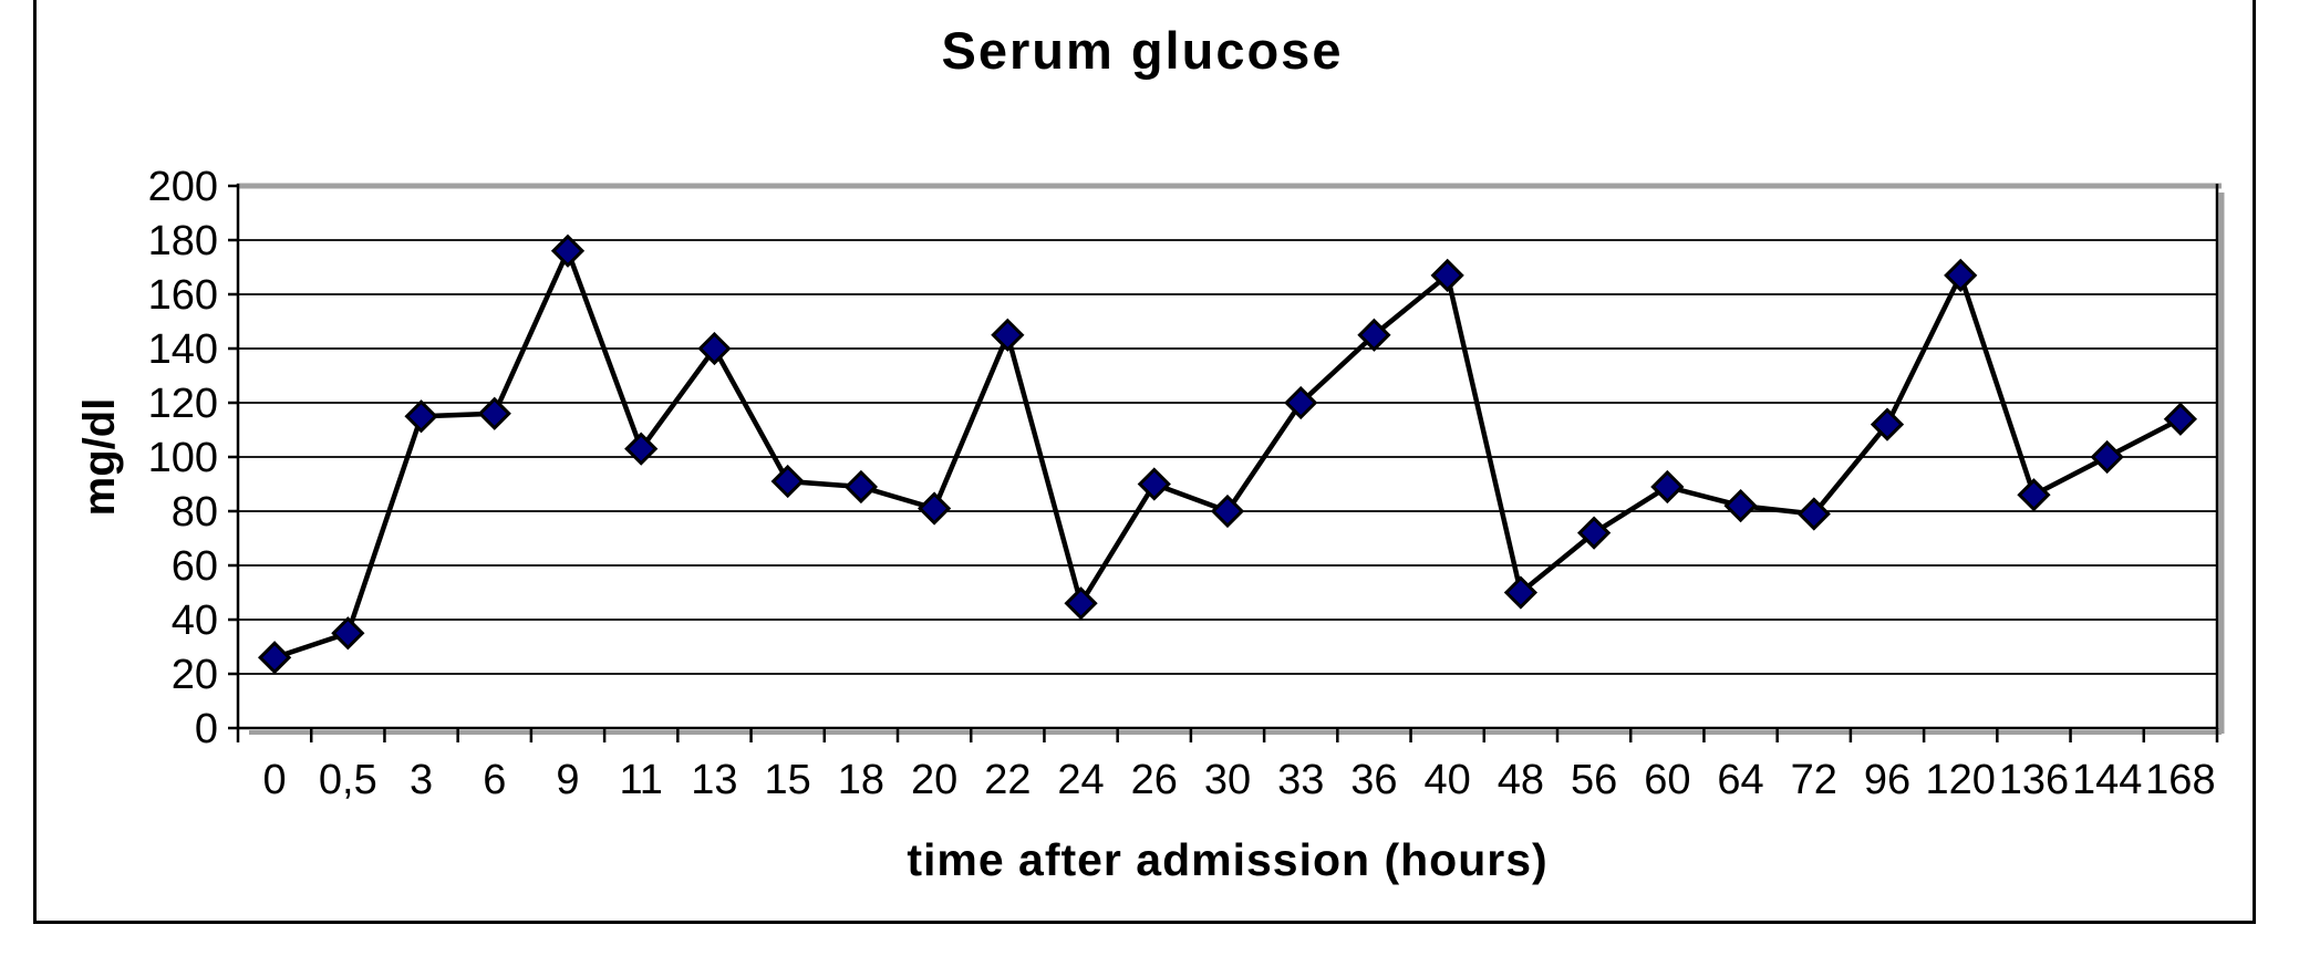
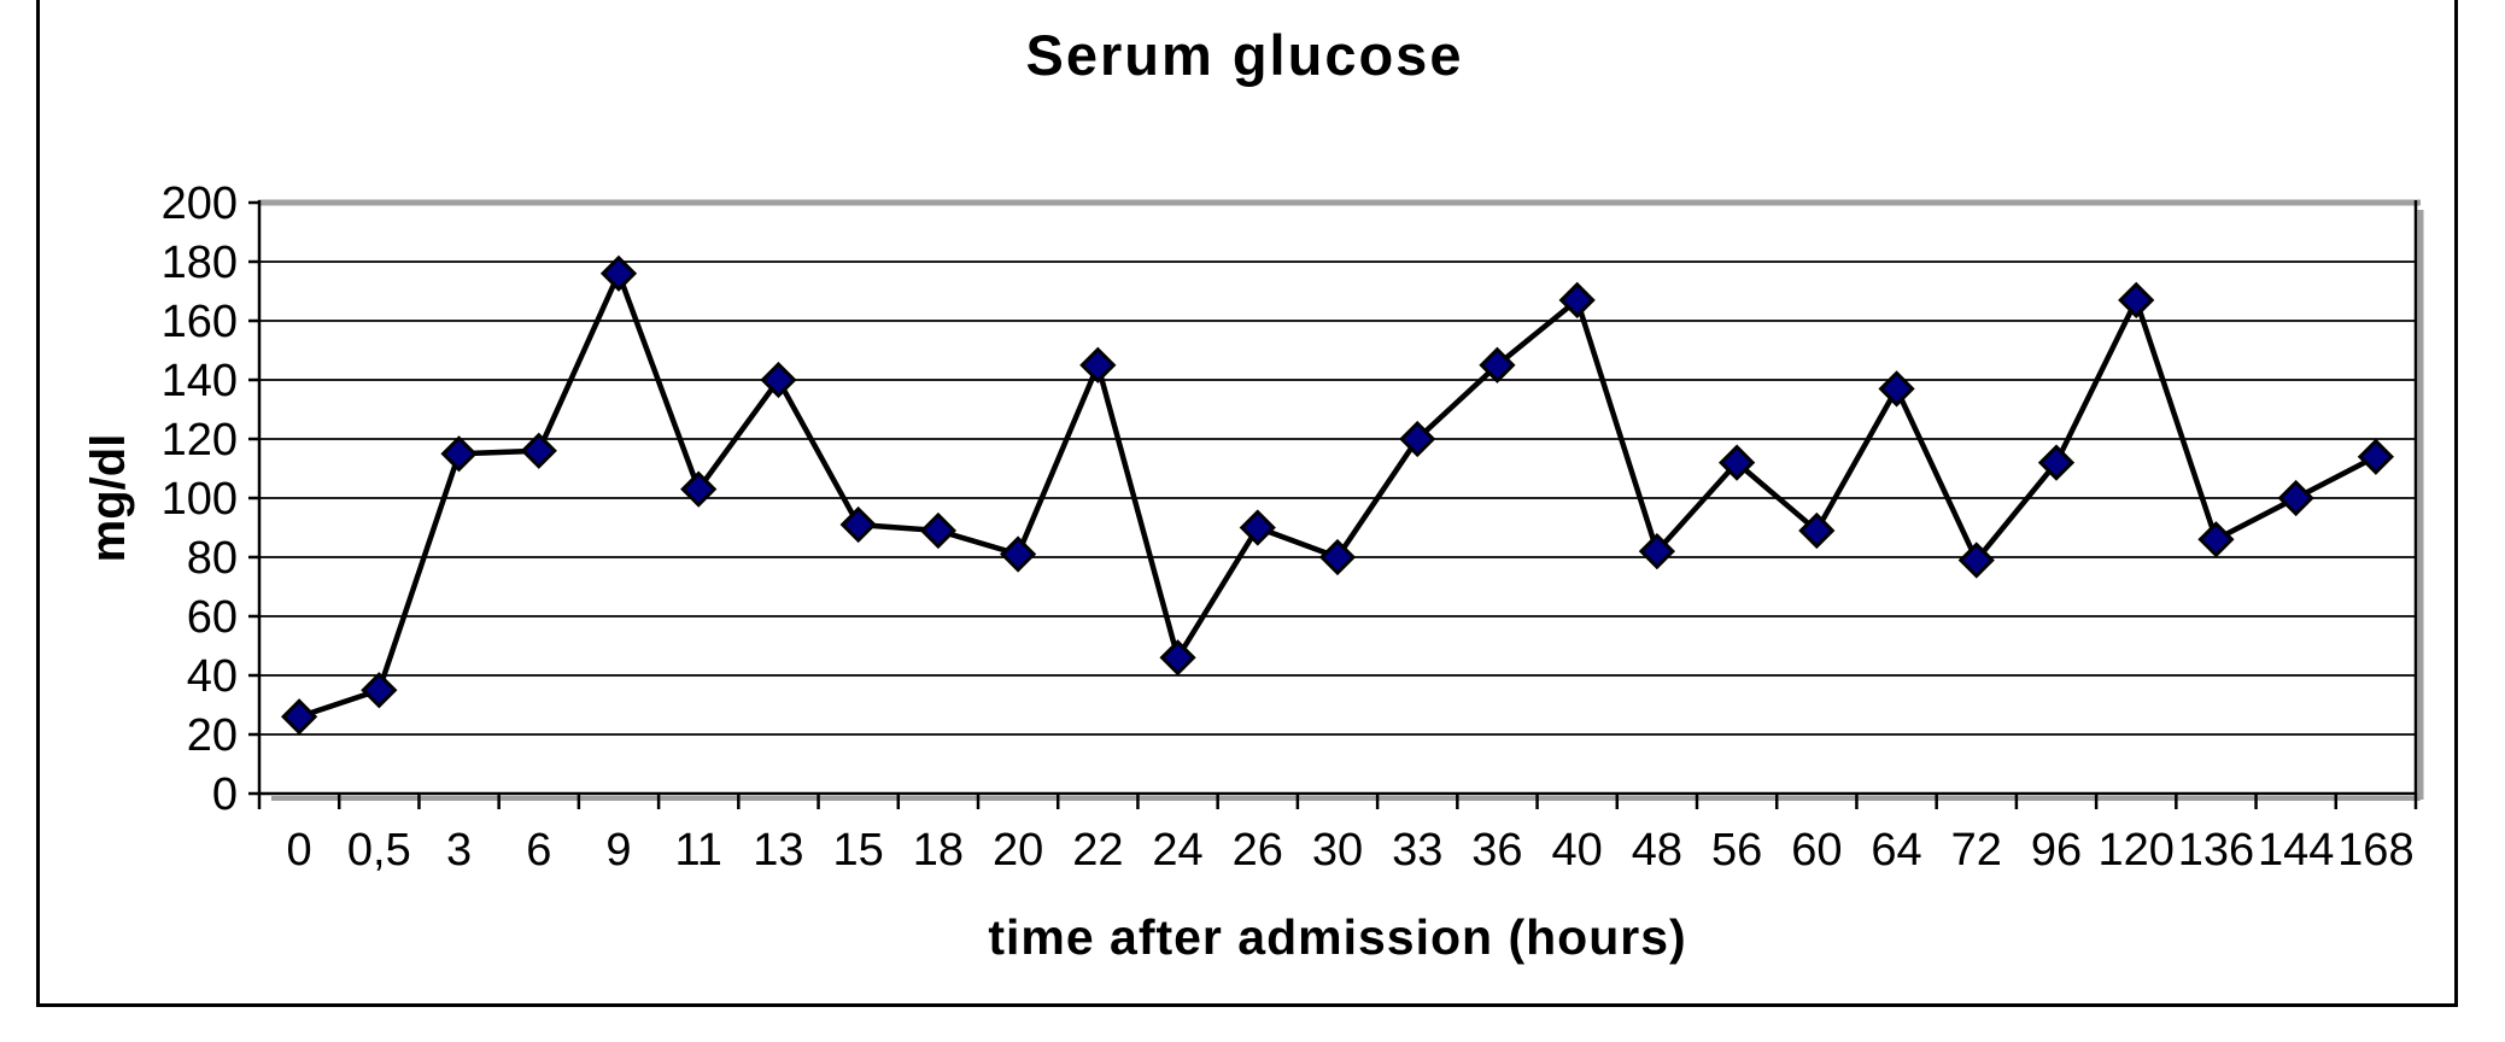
48: 50 -> 82
56: 72 -> 112
64: 82 -> 137
